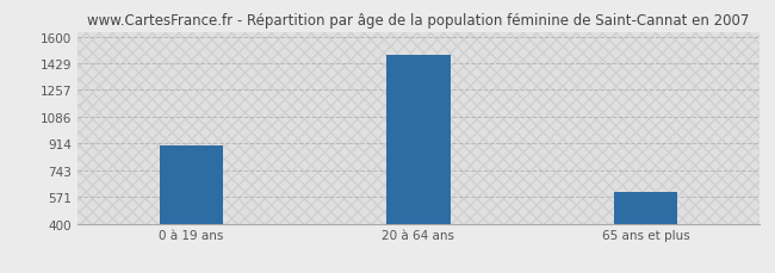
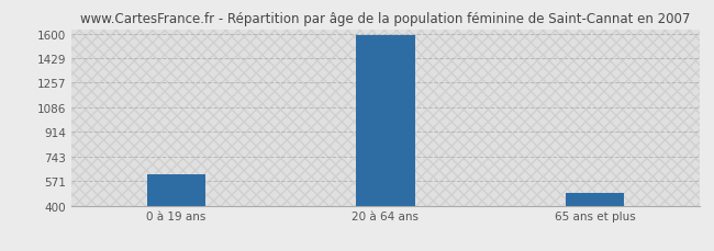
0 à 19 ans: 900 -> 620
20 à 64 ans: 1480 -> 1590
65 ans et plus: 600 -> 490
